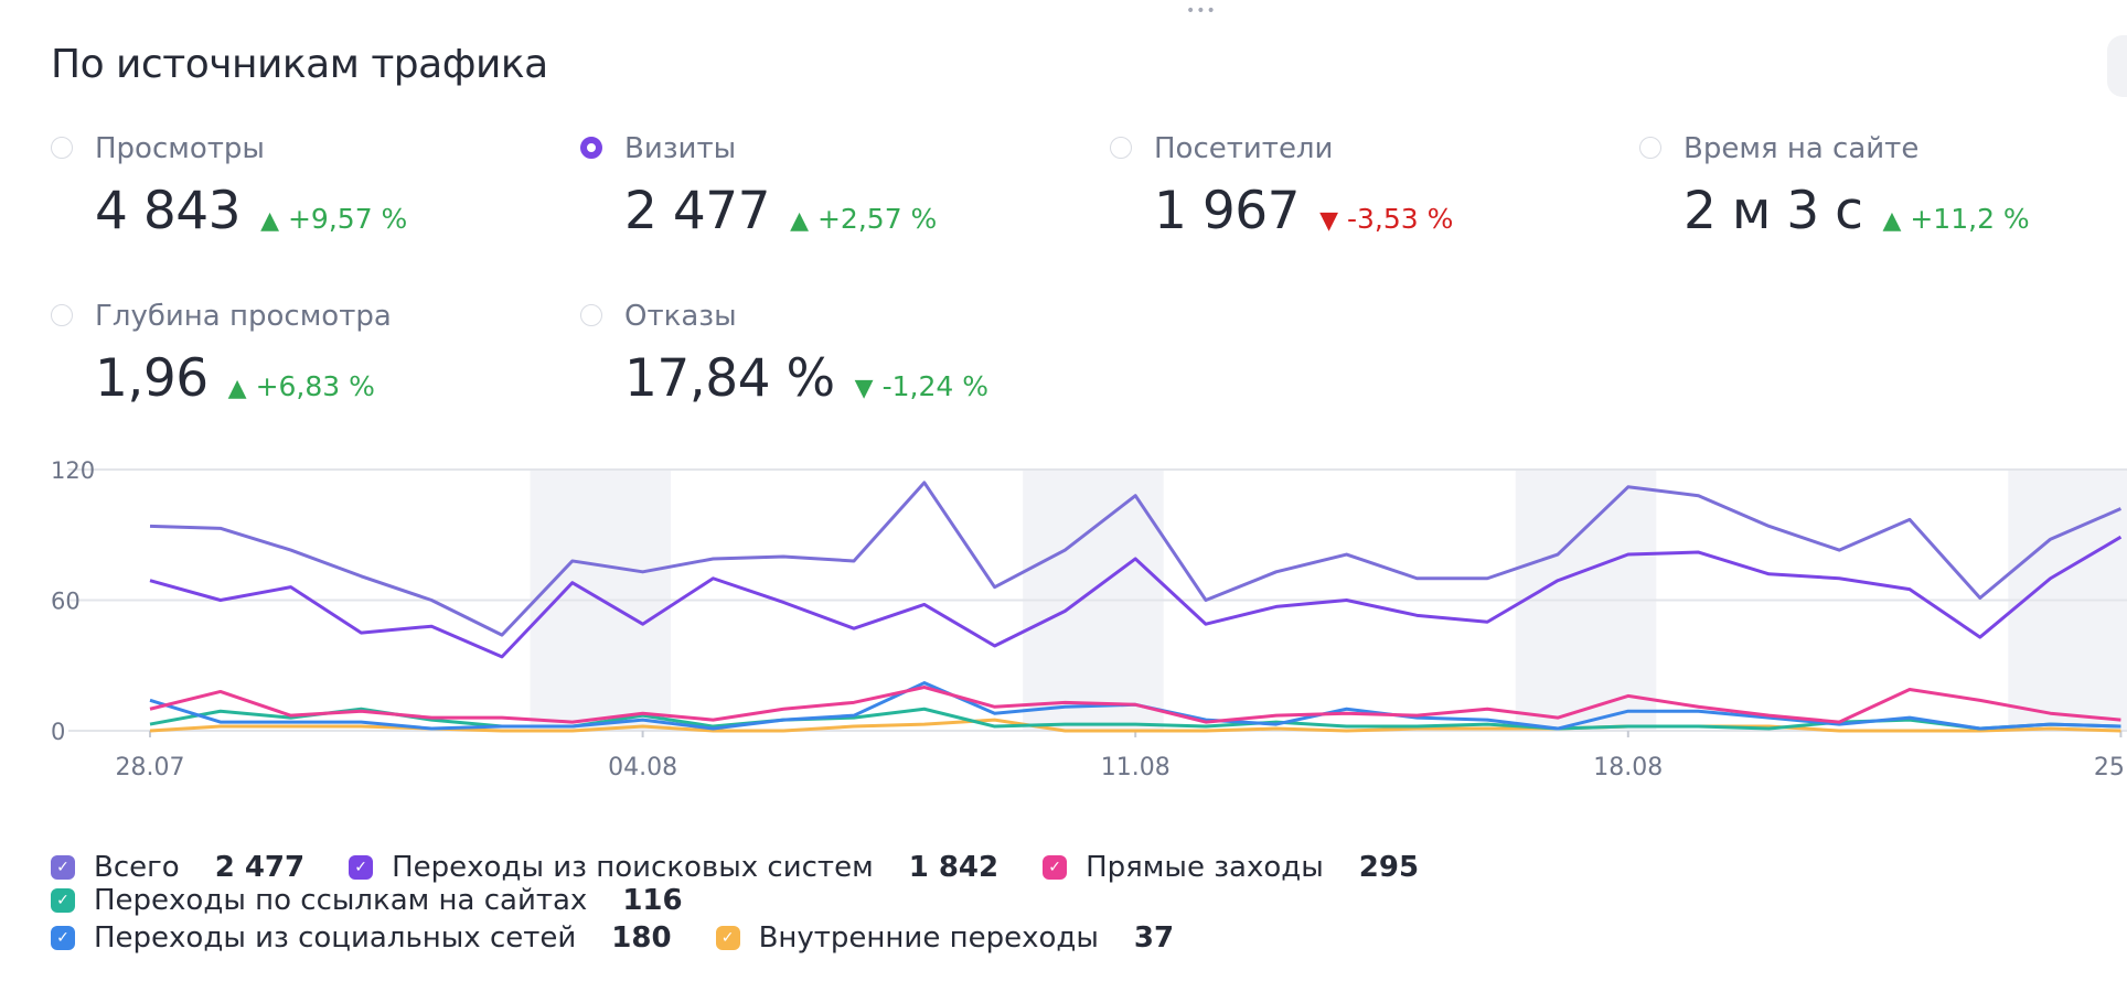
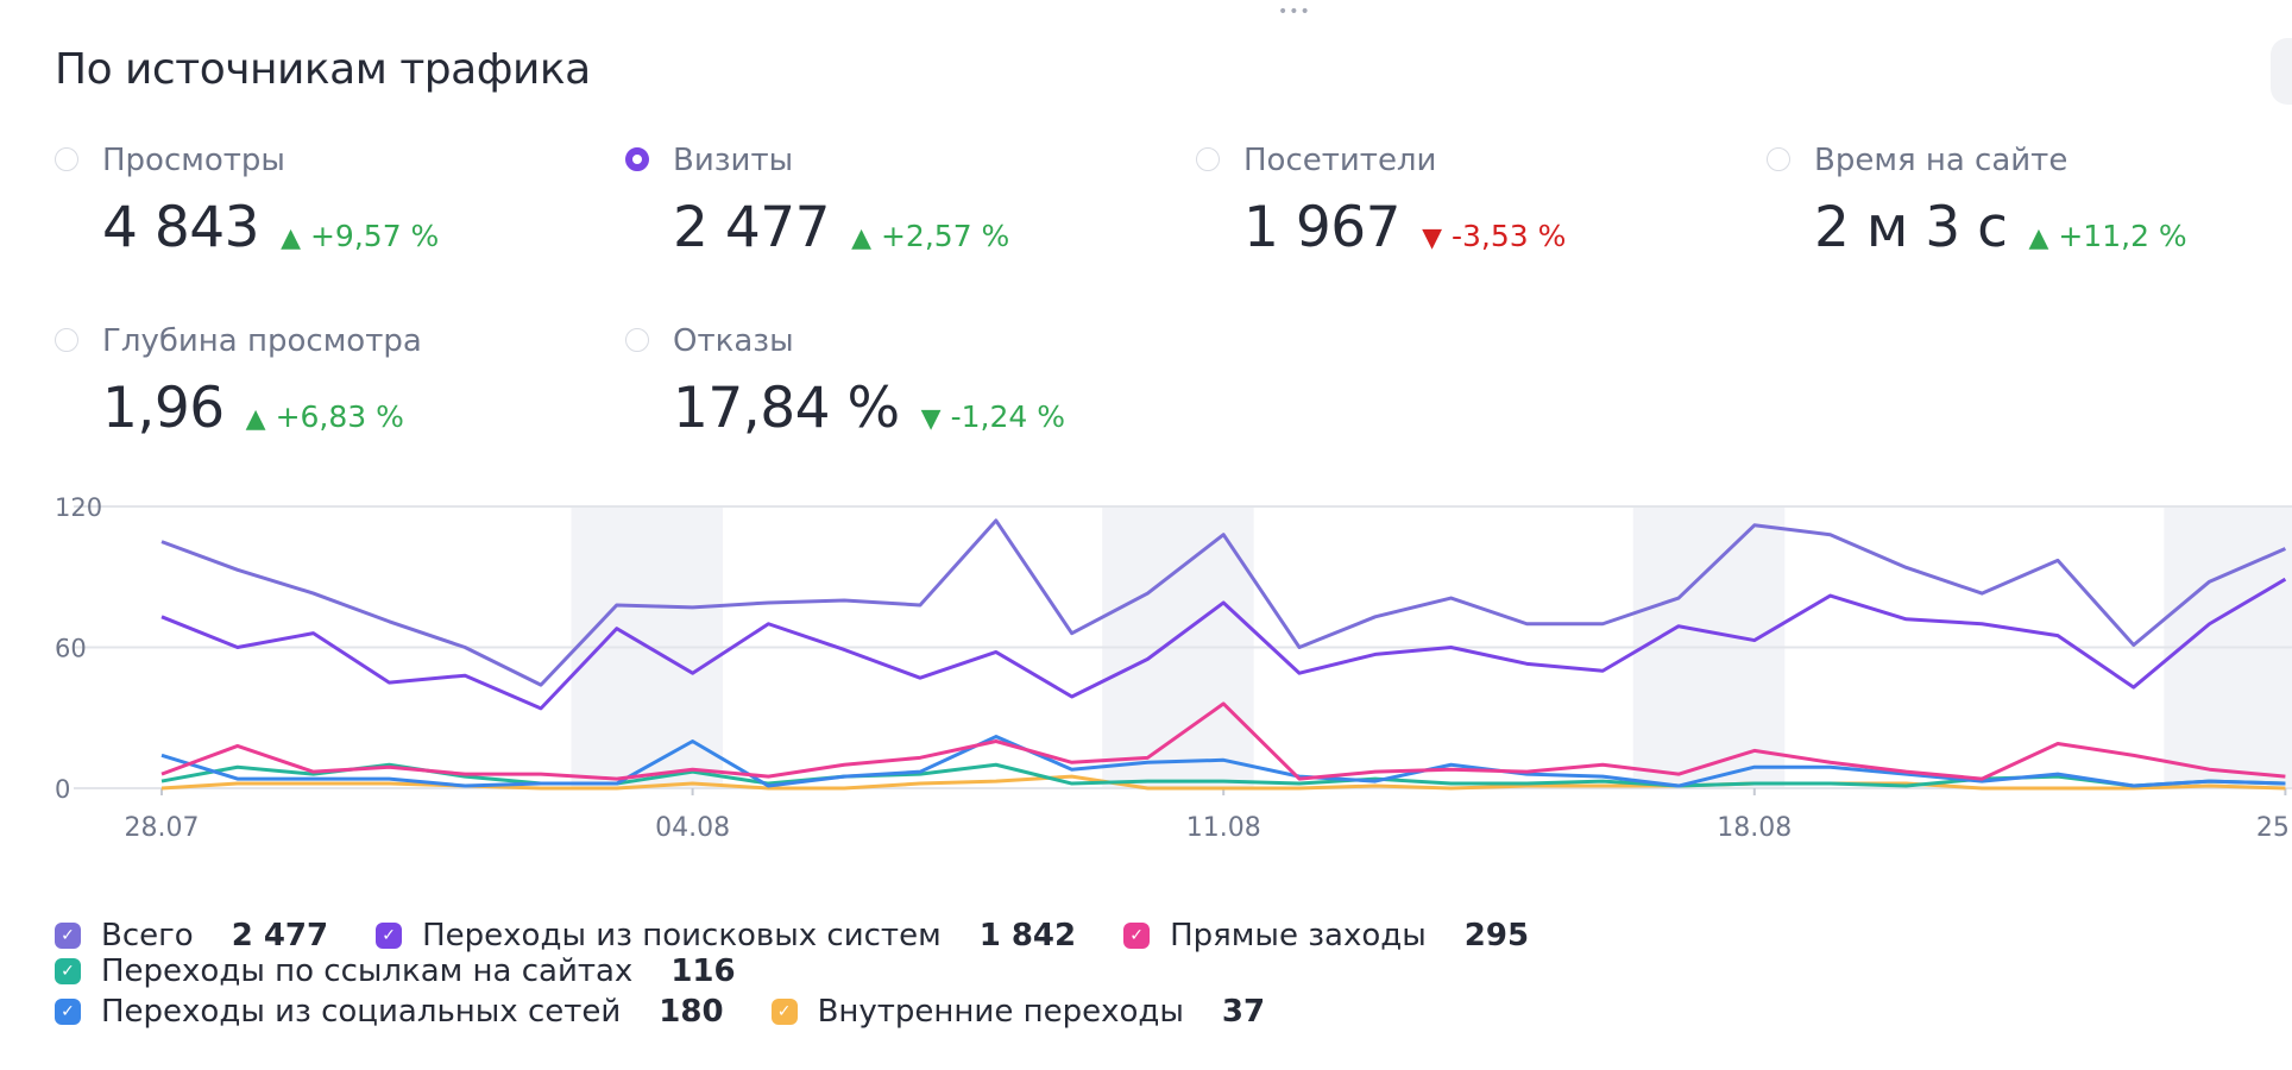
Всего/28.07: 94 -> 105
Переходы из поисковых систем/28.07: 69 -> 73
Прямые заходы/28.07: 10 -> 6
Всего/04.08: 73 -> 77
Переходы из социальных сетей/04.08: 5 -> 20
Прямые заходы/11.08: 12 -> 36
Переходы из поисковых систем/18.08: 81 -> 63
